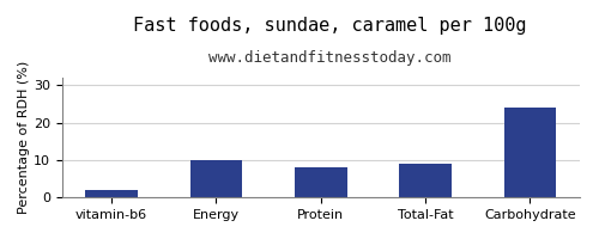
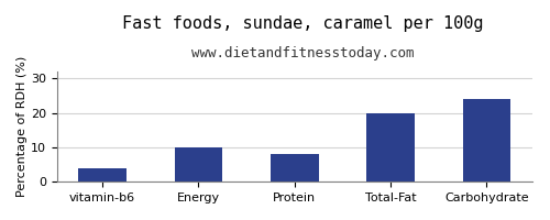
vitamin-b6: 2 -> 4
Total-Fat: 9 -> 20
